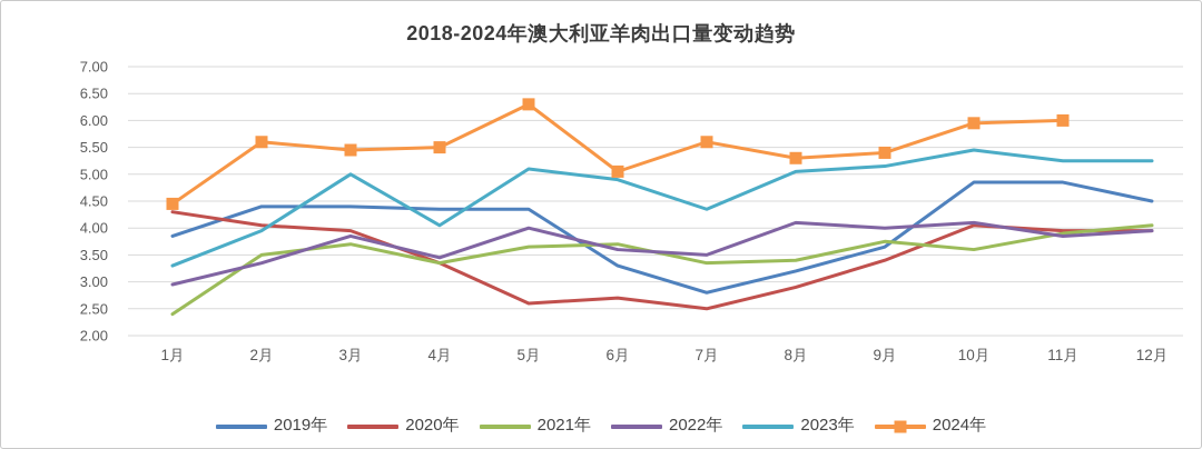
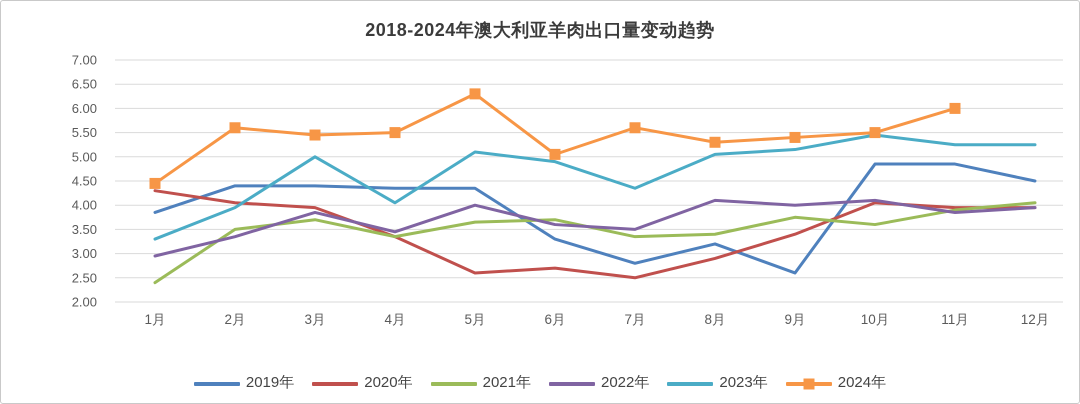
2019年/9月: 3.6 -> 2.6
2024年/10月: 6.0 -> 5.5
